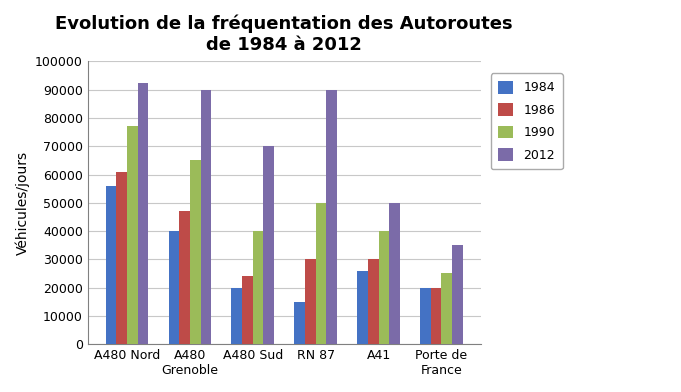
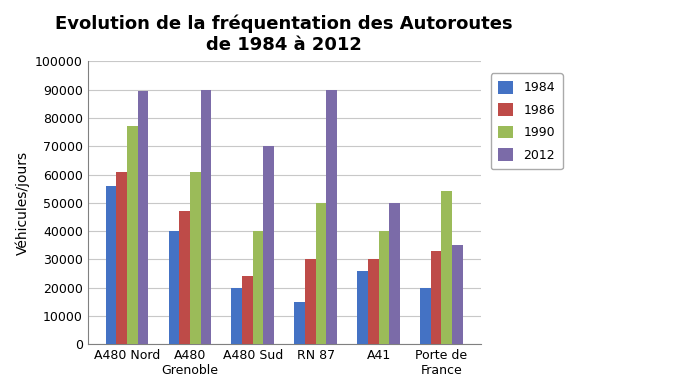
2012/A480 Nord: 92500 -> 89500
1990/A480 Grenoble: 65000 -> 61000
1986/Porte de France: 20000 -> 33000
1990/Porte de France: 25000 -> 54000
